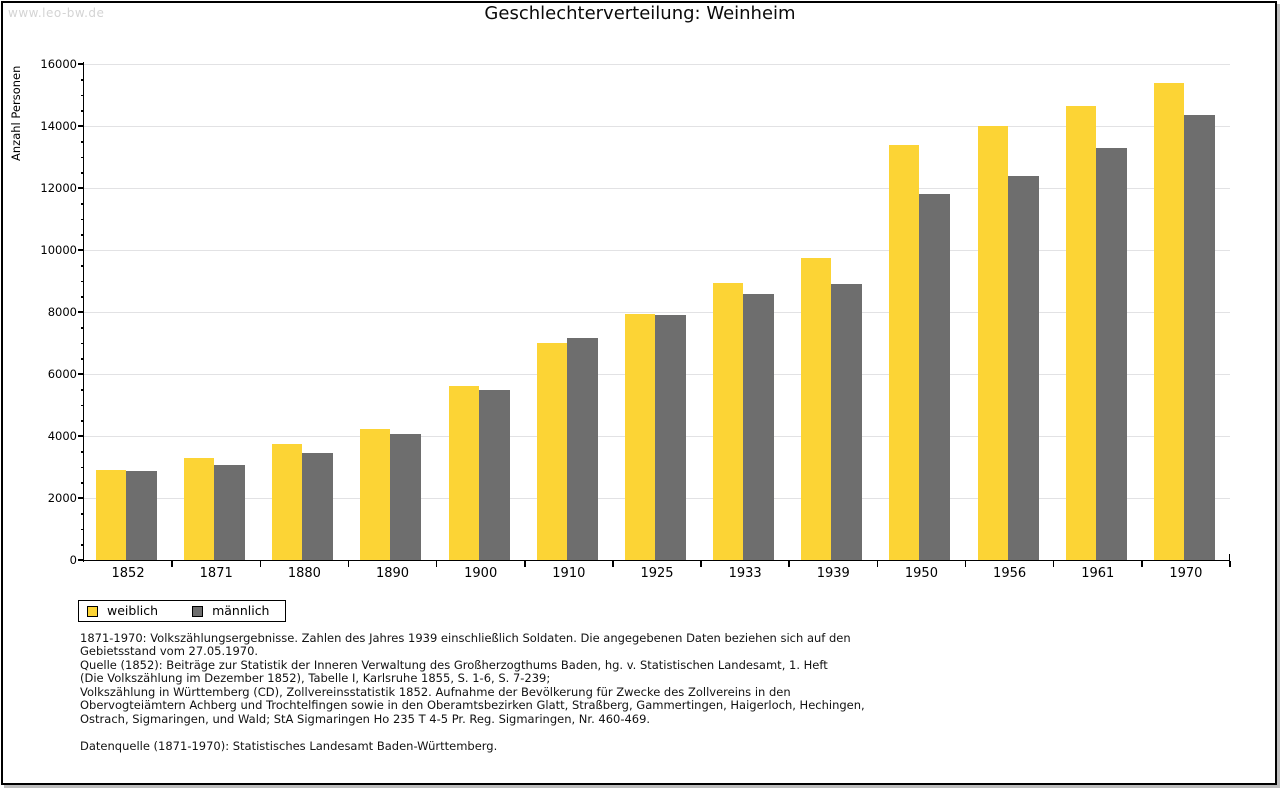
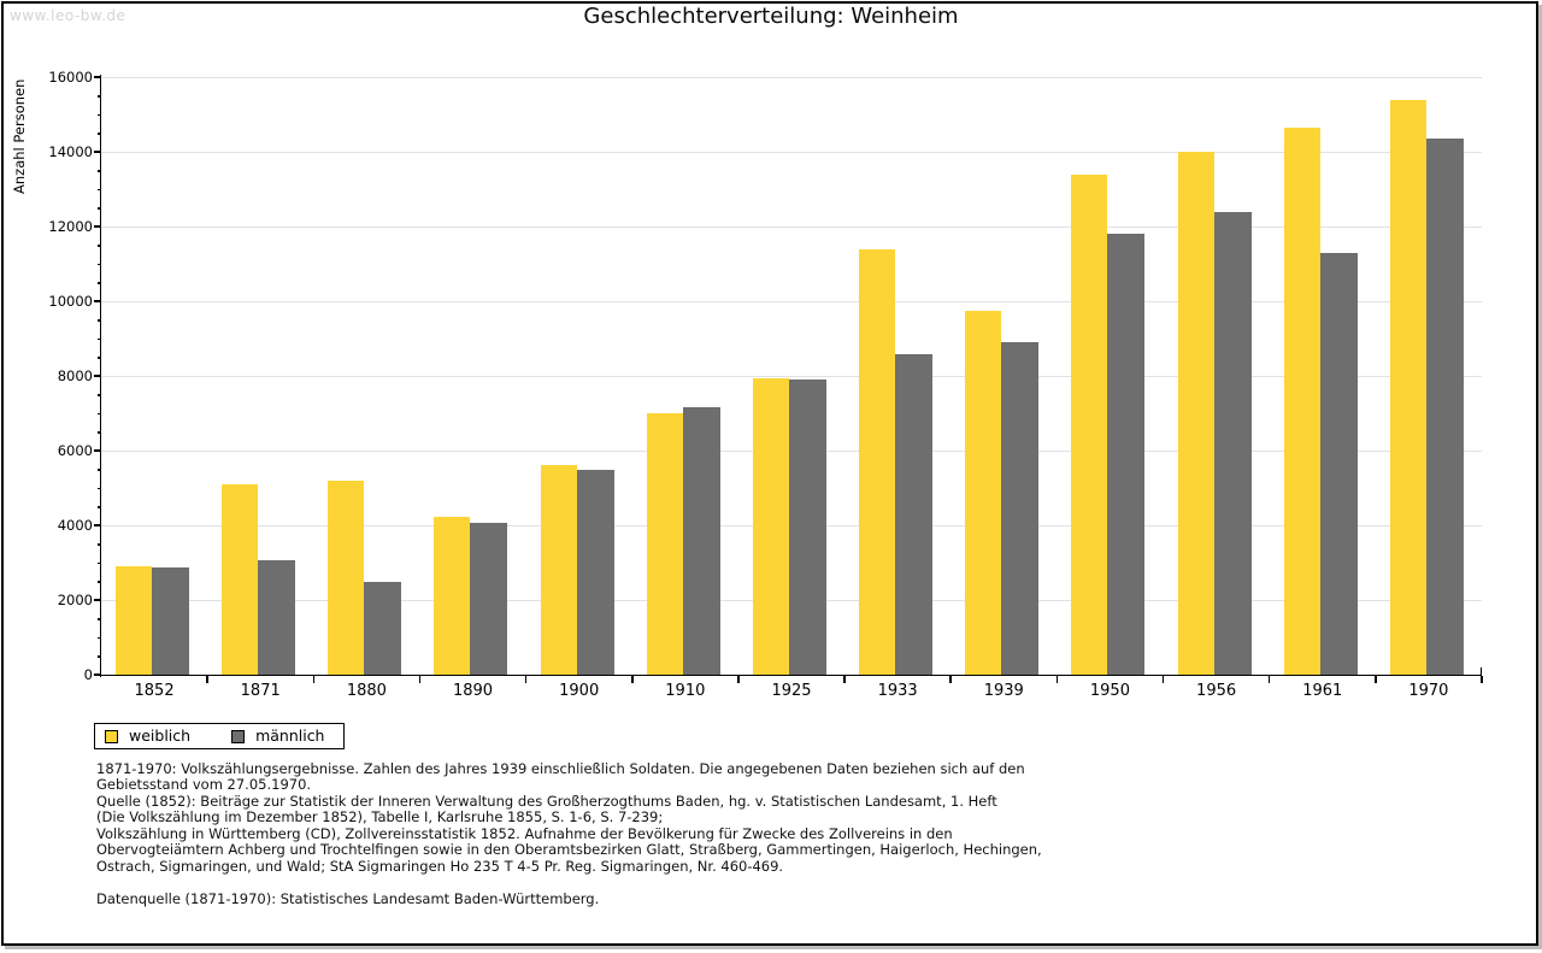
weiblich/1871: 3300 -> 5100
weiblich/1880: 3700 -> 5200
männlich/1880: 3500 -> 2500
weiblich/1933: 8900 -> 11400
männlich/1961: 13300 -> 11300
